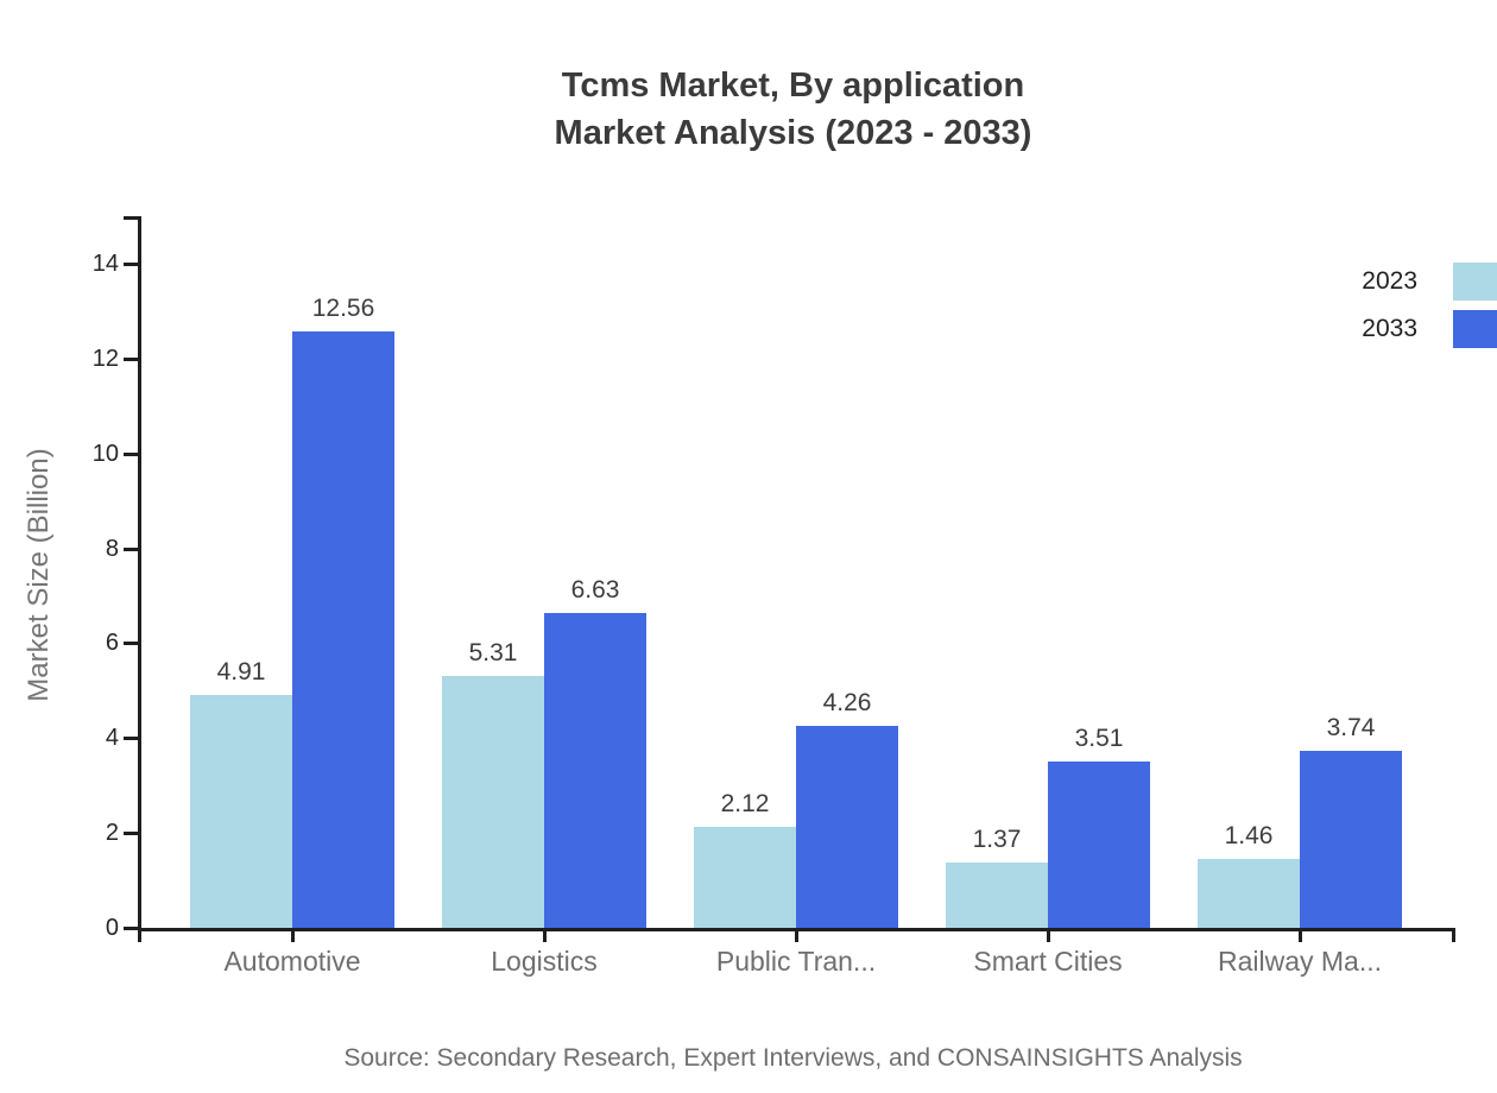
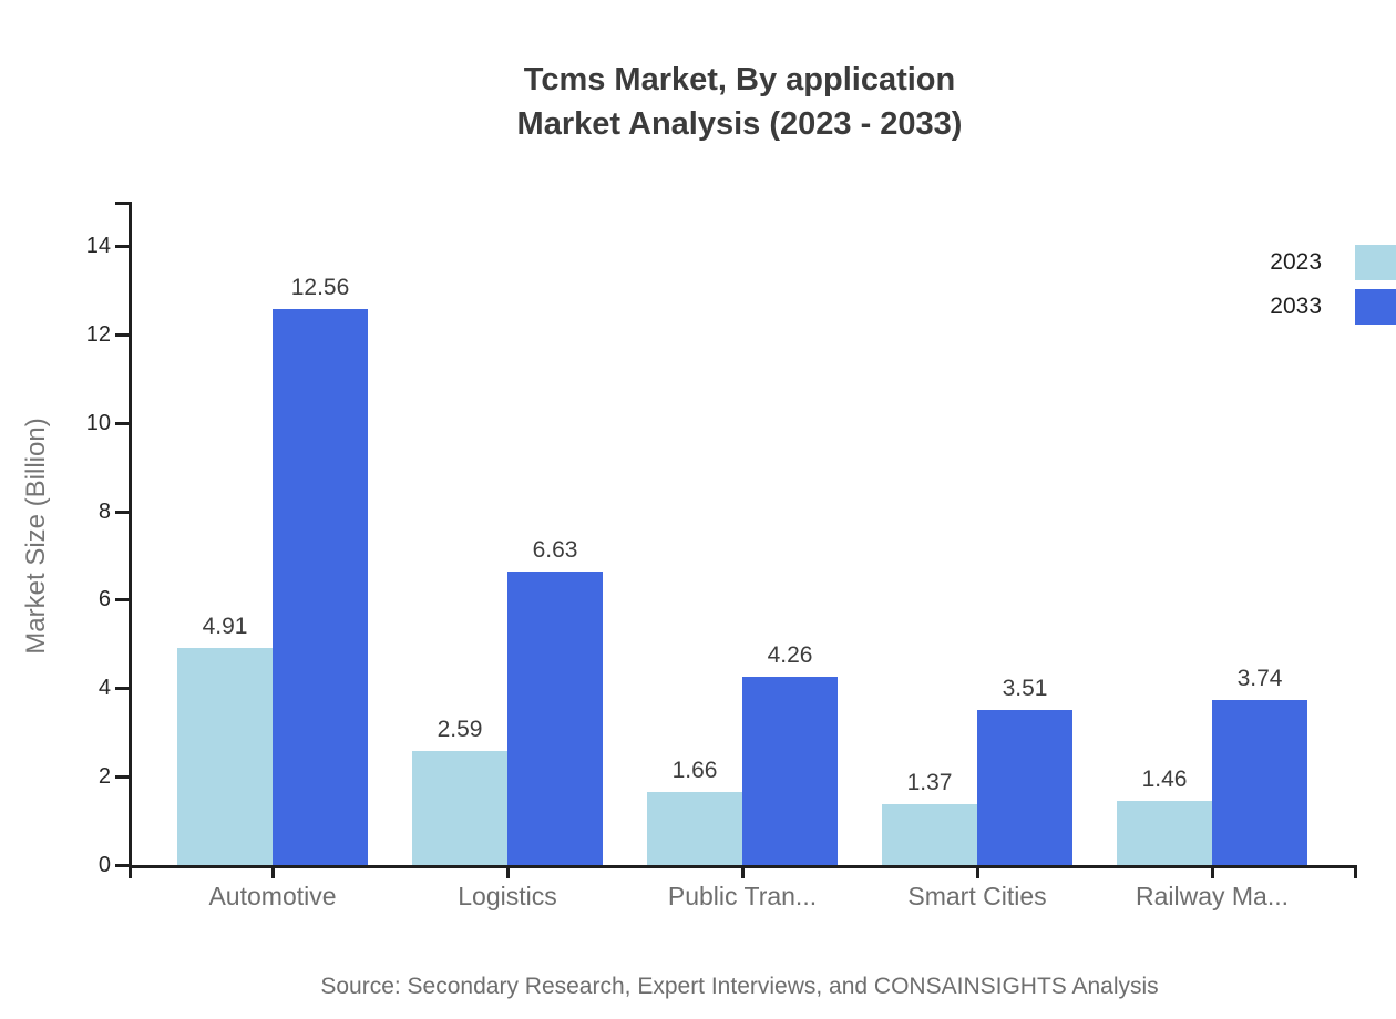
2023/Logistics: 5.31 -> 2.59
2023/Public Tran...: 2.12 -> 1.66
